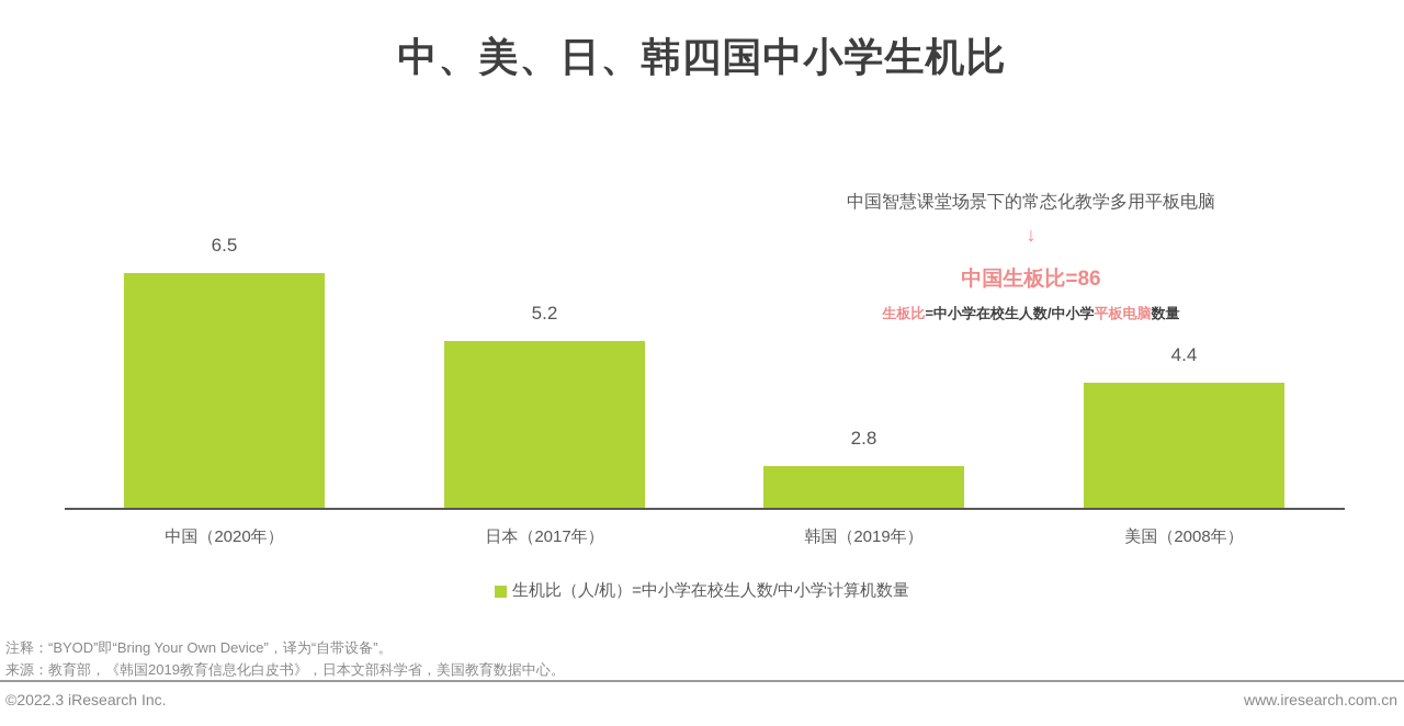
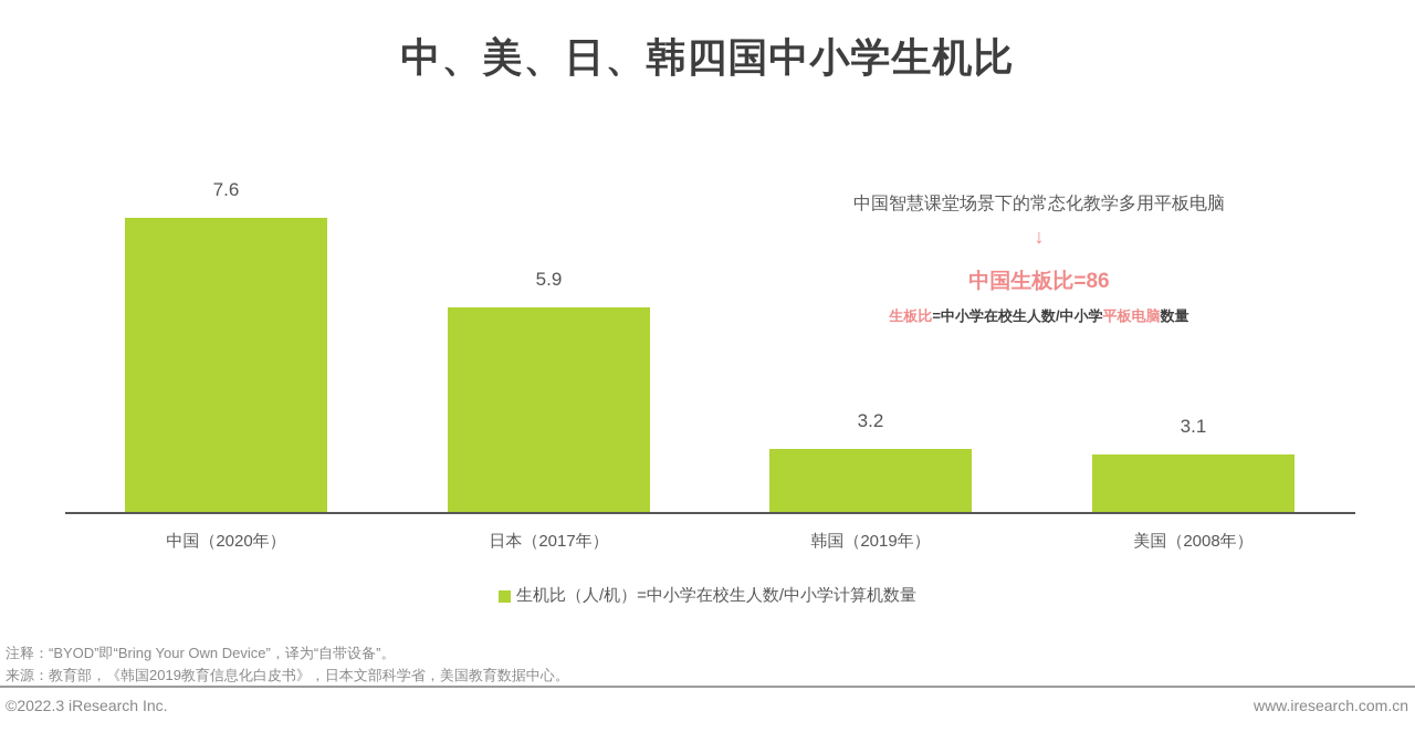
中国（2020年）: 6.5 -> 7.6
日本（2017年）: 5.2 -> 5.9
韩国（2019年）: 2.8 -> 3.2
美国（2008年）: 4.4 -> 3.1
